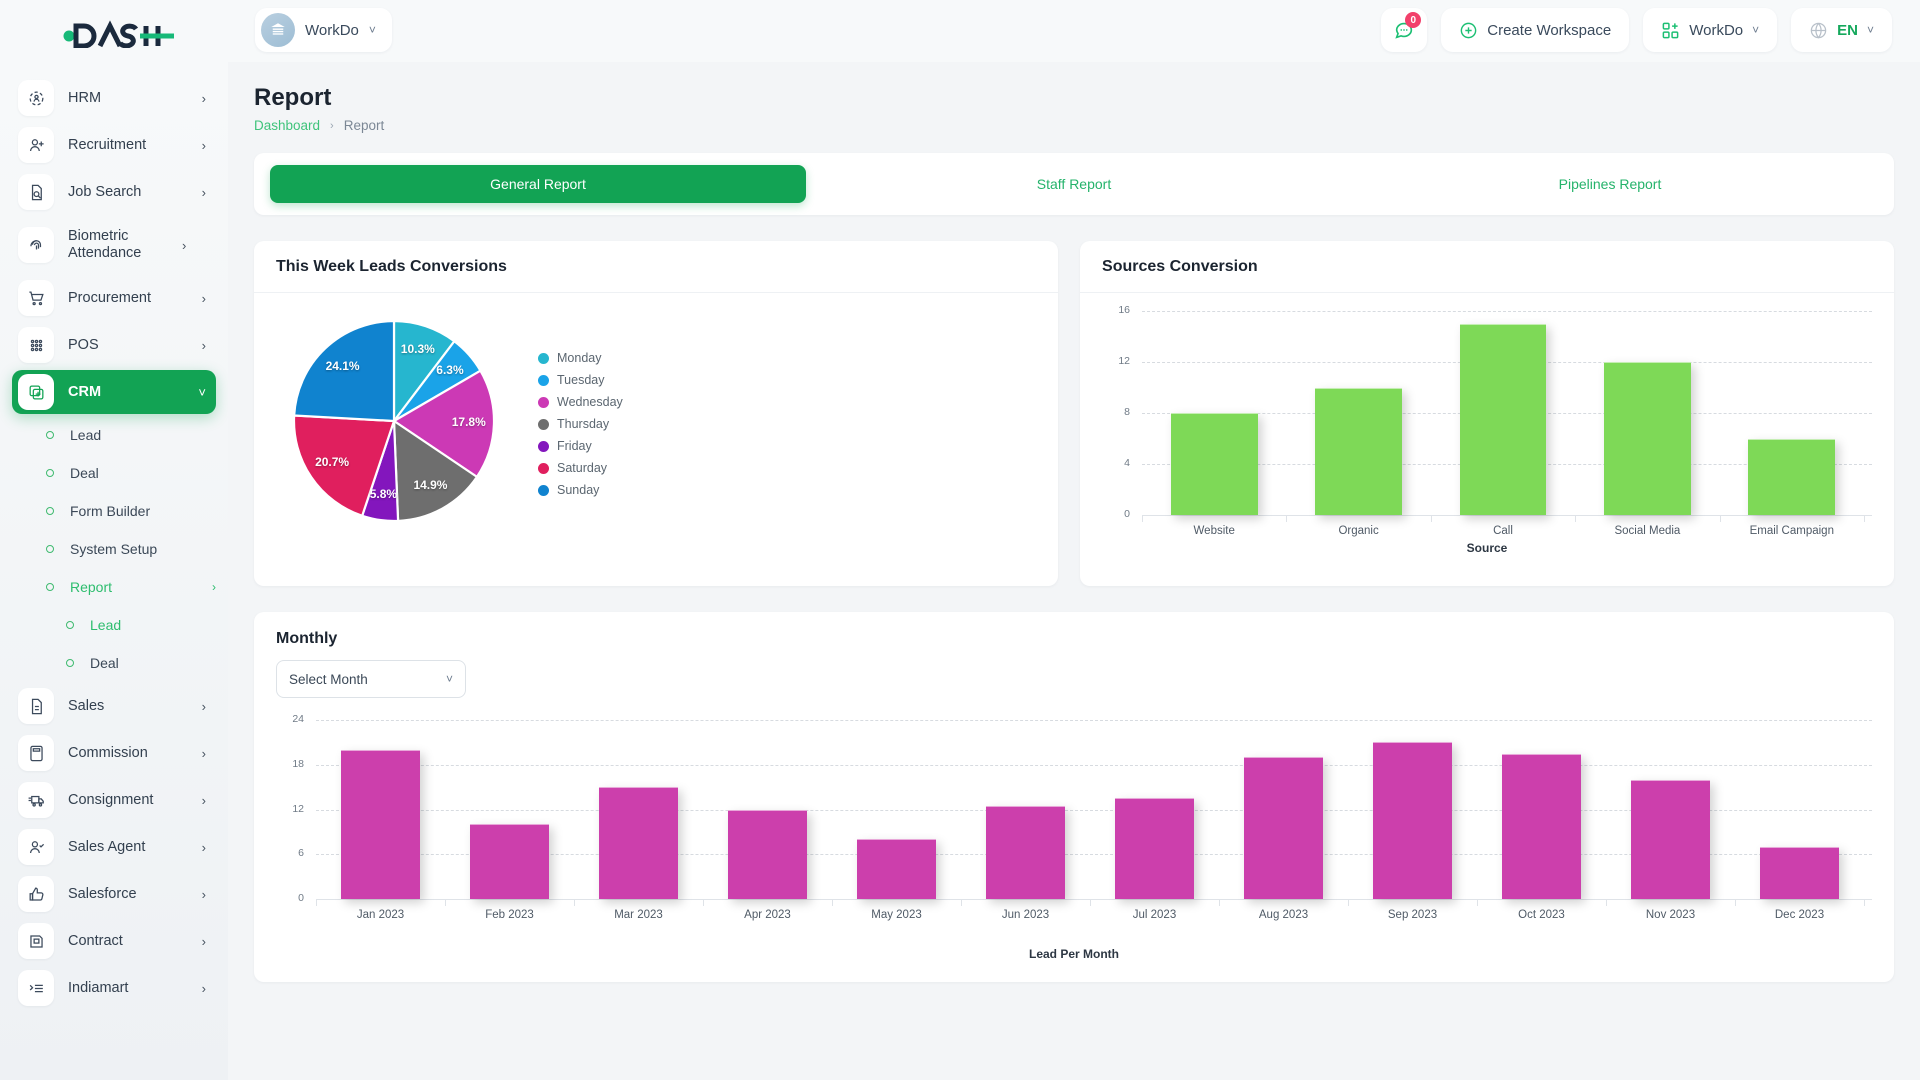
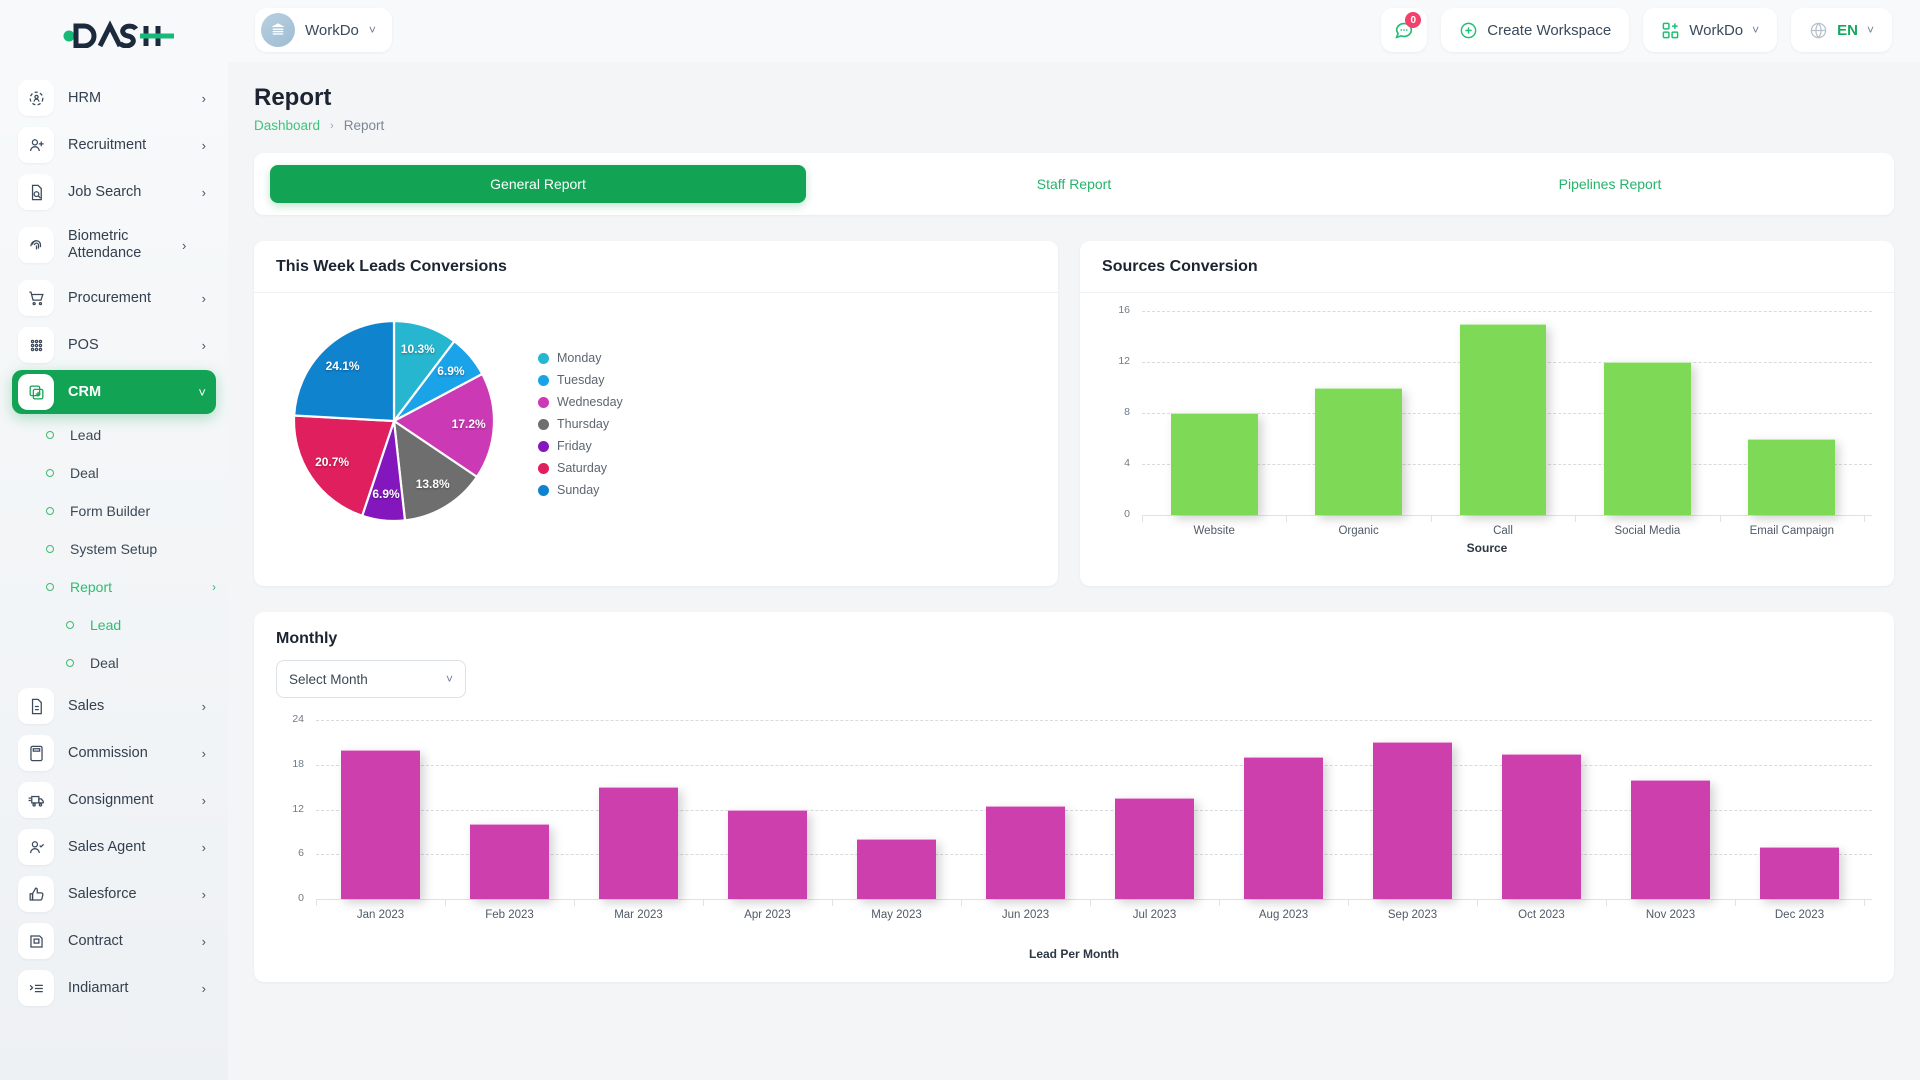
This Week Leads Conversions/Tuesday: 6.3% -> 6.9%
This Week Leads Conversions/Wednesday: 17.8% -> 17.2%
This Week Leads Conversions/Thursday: 14.9% -> 13.8%
This Week Leads Conversions/Friday: 5.8% -> 6.9%
